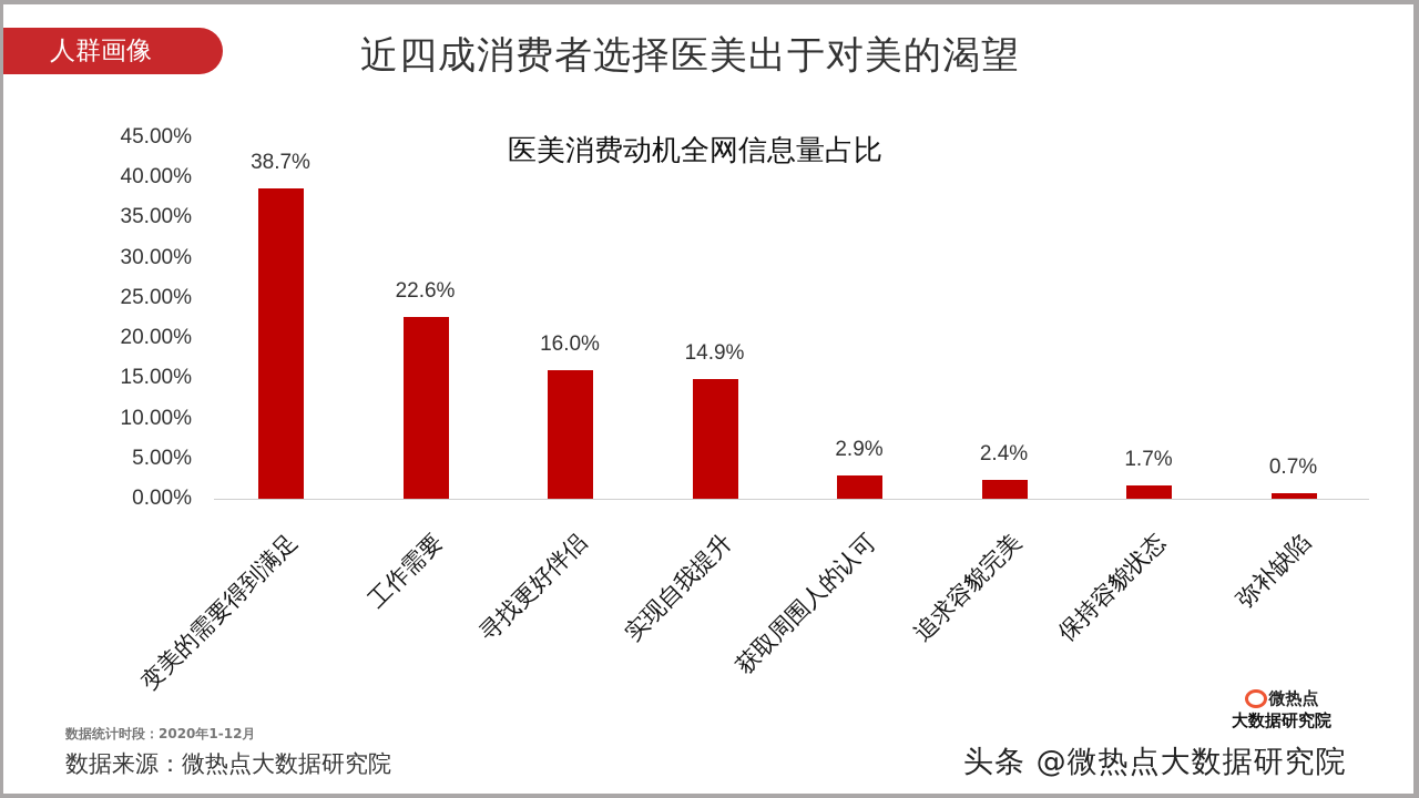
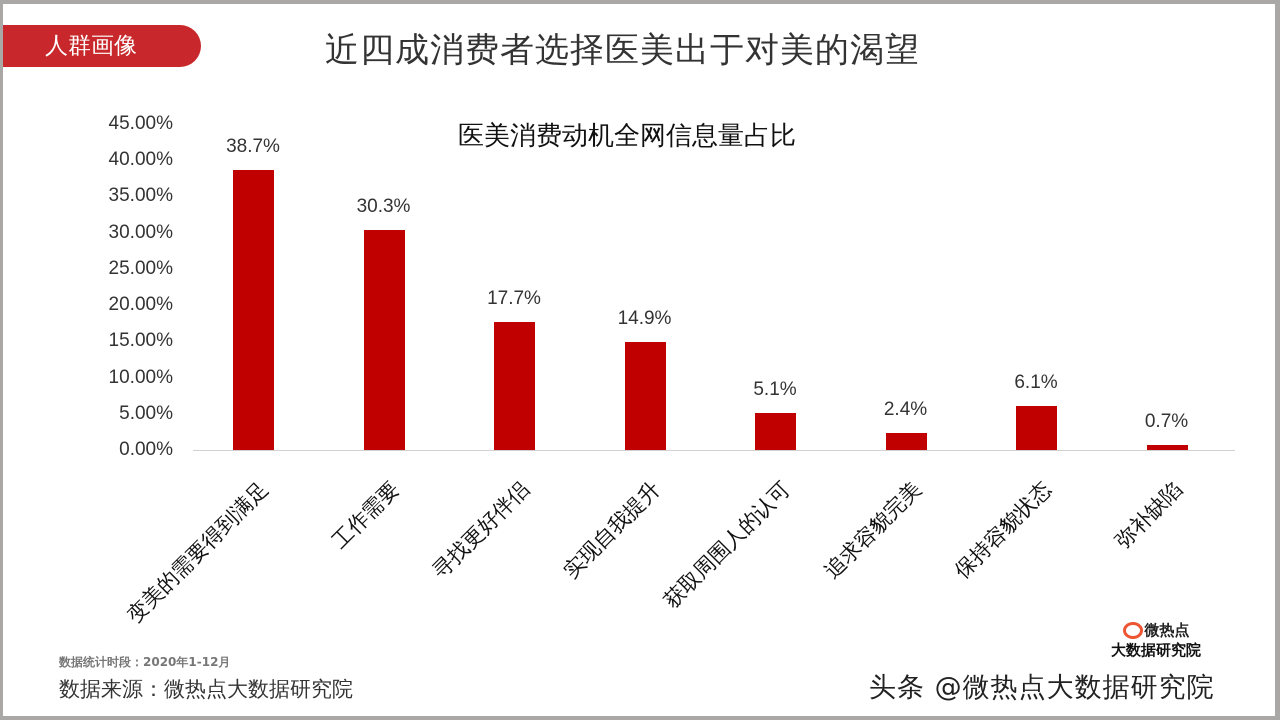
工作需要: 22.6% -> 30.3%
寻找更好伴侣: 16.0% -> 17.7%
获取周围人的认可: 2.9% -> 5.1%
保持容貌状态: 1.7% -> 6.1%
